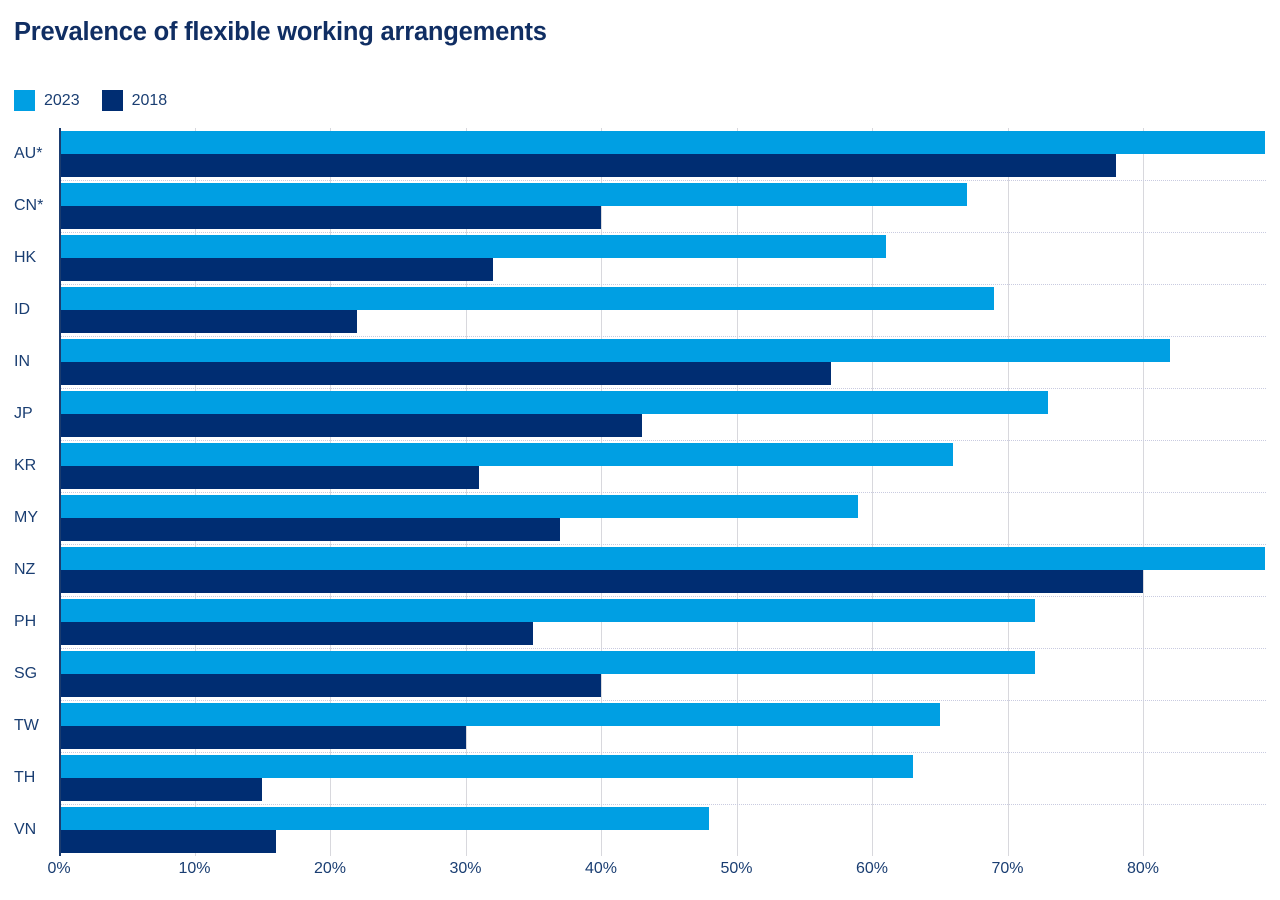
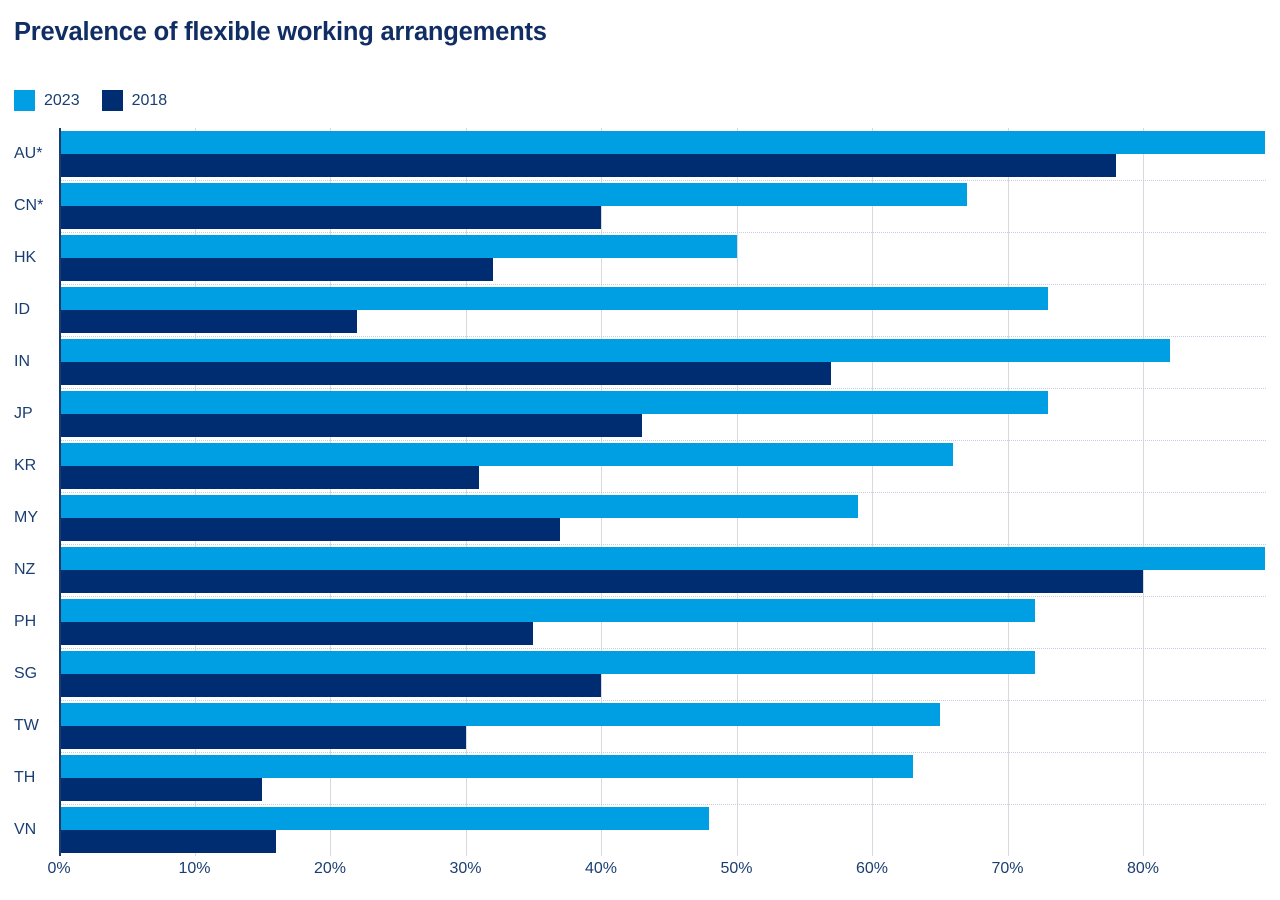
2023/HK: 61% -> 50%
2023/ID: 69% -> 73%
